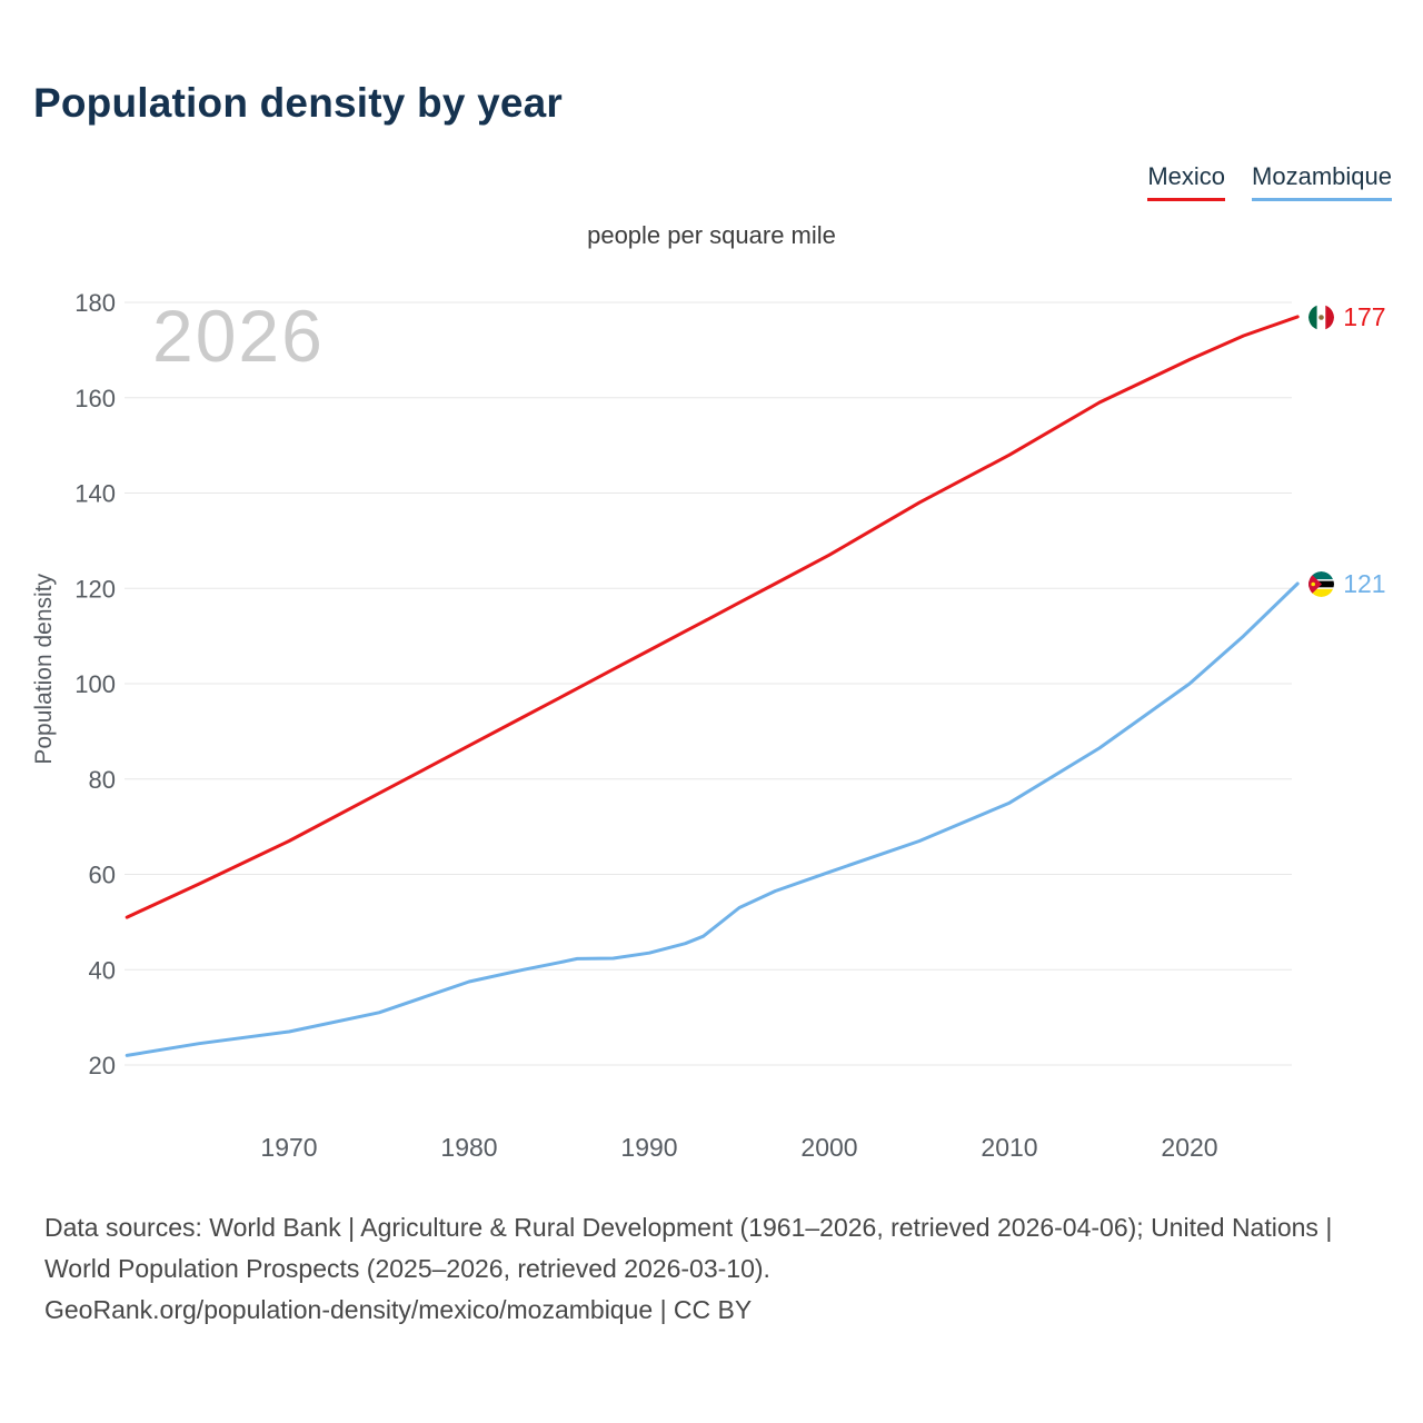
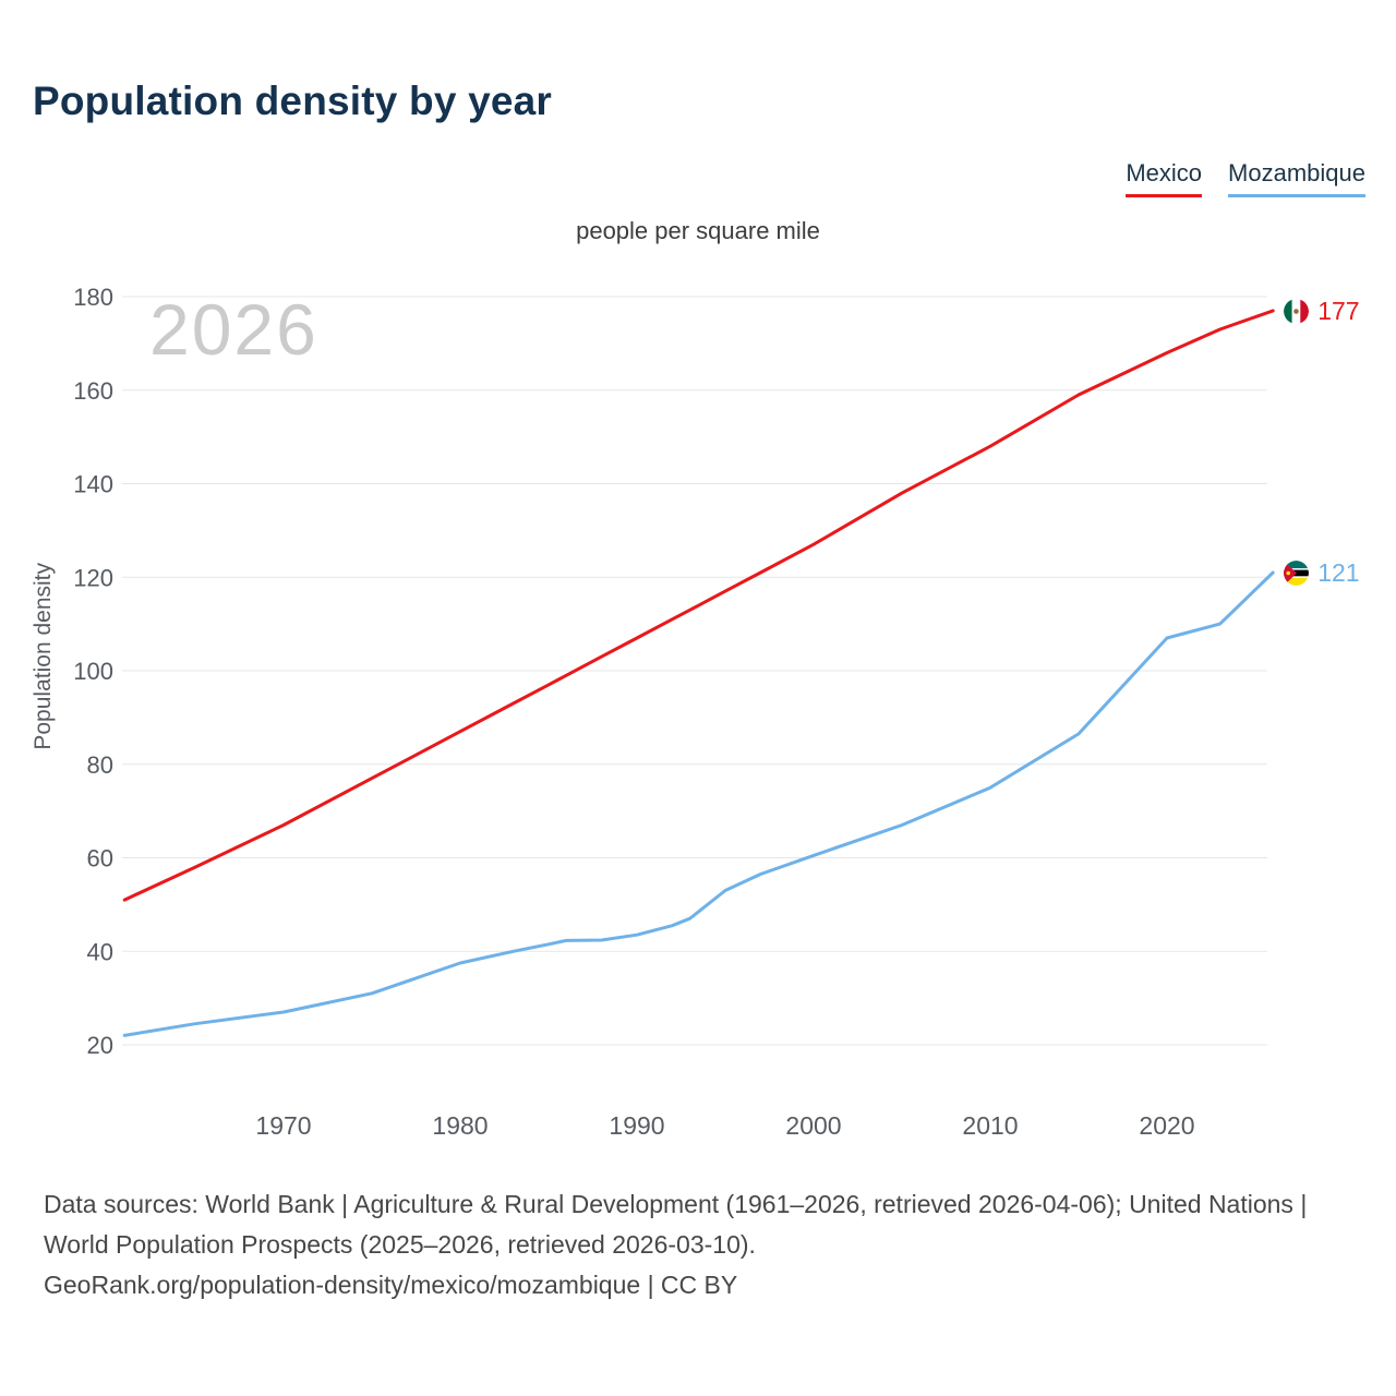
Mozambique/2020: 100 -> 107
